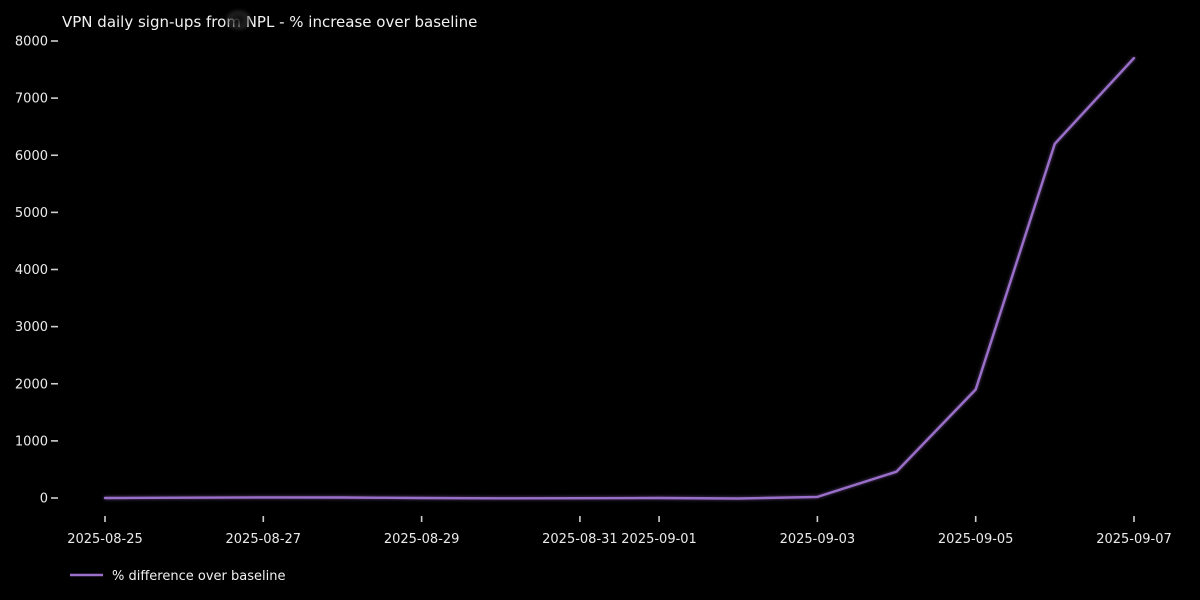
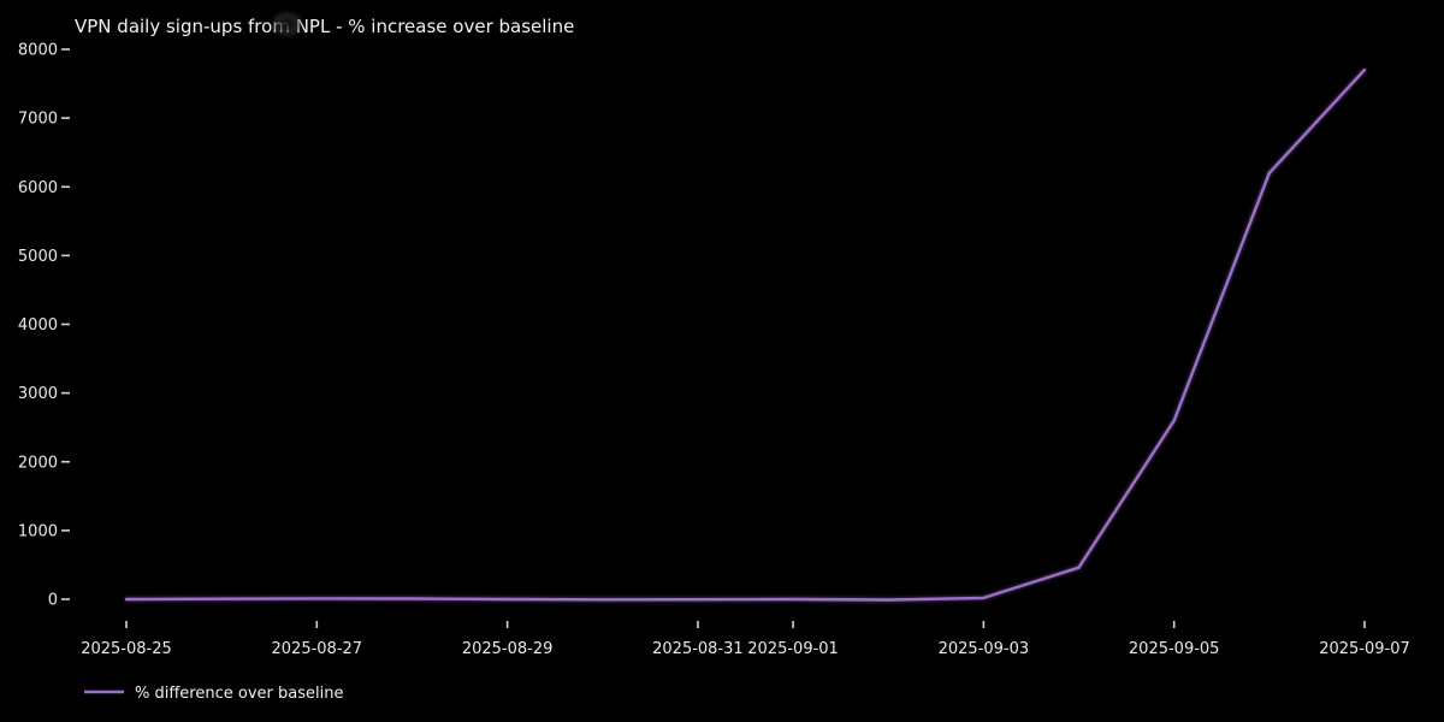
2025-09-05: 1900 -> 2600
